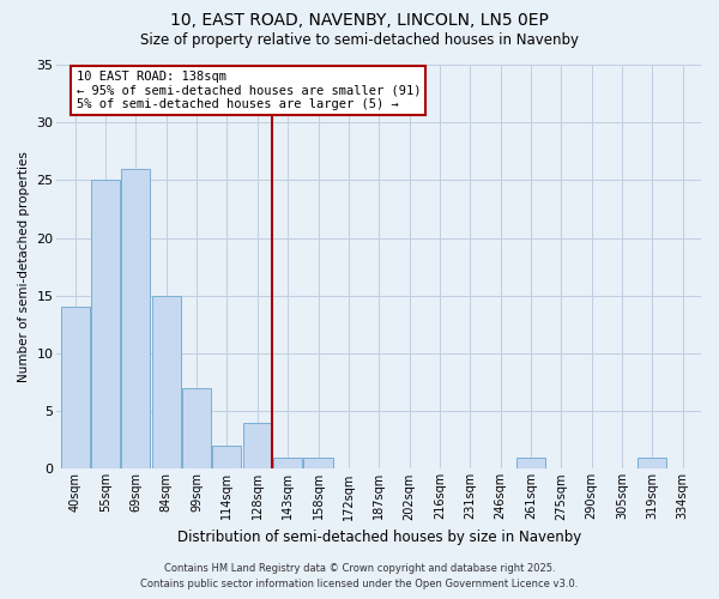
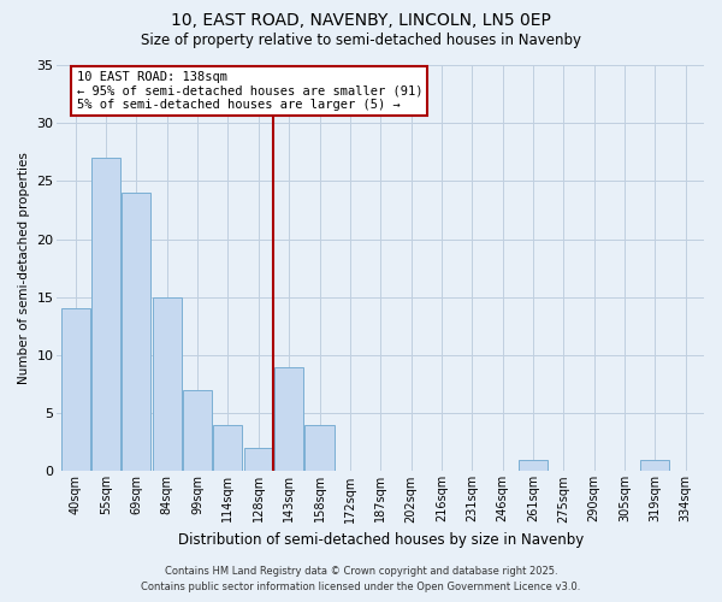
55sqm: 25 -> 27
69sqm: 26 -> 24
114sqm: 2 -> 4
128sqm: 4 -> 2
143sqm: 1 -> 9
158sqm: 1 -> 4
